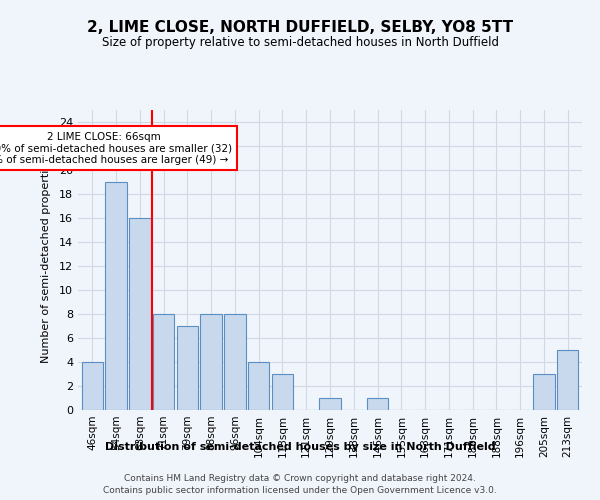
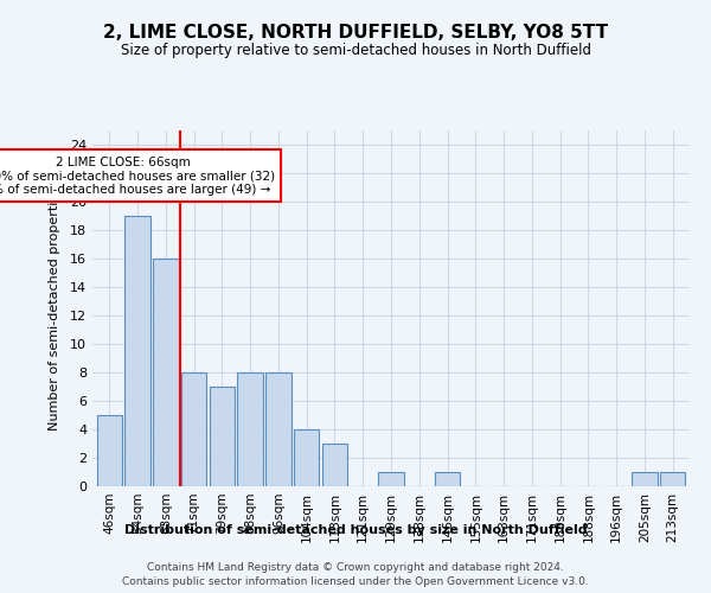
46sqm: 4 -> 5
205sqm: 3 -> 1
213sqm: 5 -> 1
